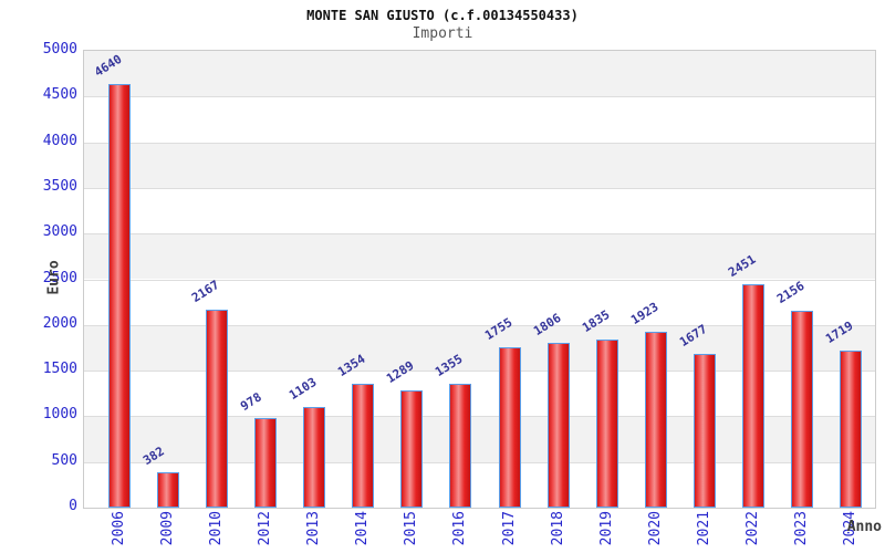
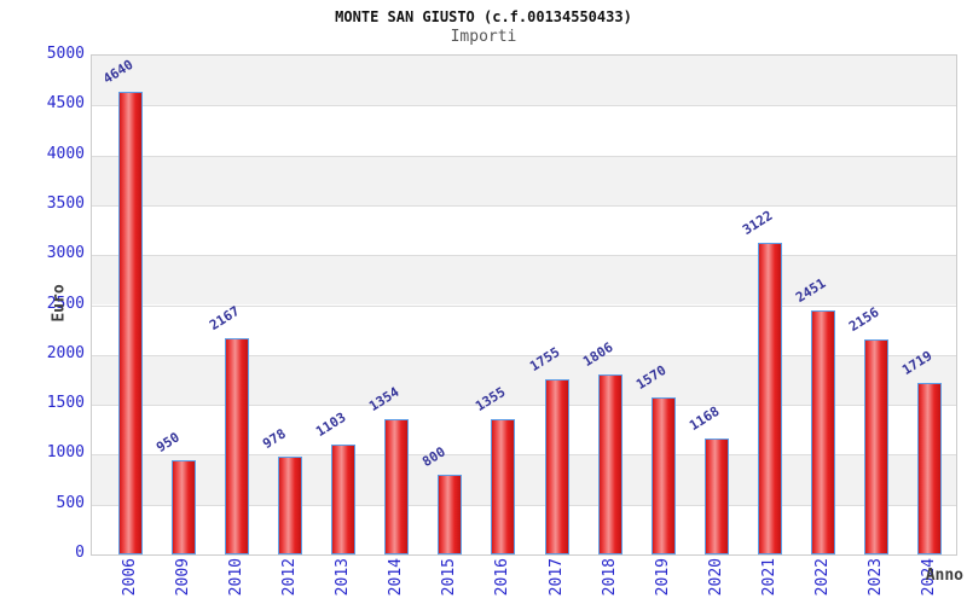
2009: 382 -> 950
2015: 1289 -> 800
2019: 1835 -> 1570
2020: 1923 -> 1168
2021: 1677 -> 3122
